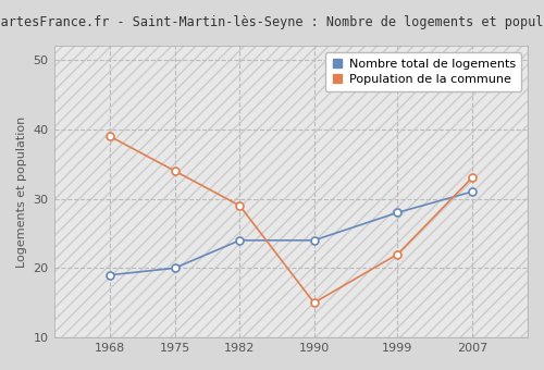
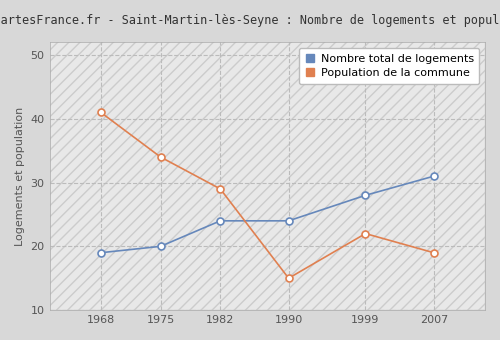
Population de la commune/1968: 39 -> 41
Population de la commune/2007: 33 -> 19
